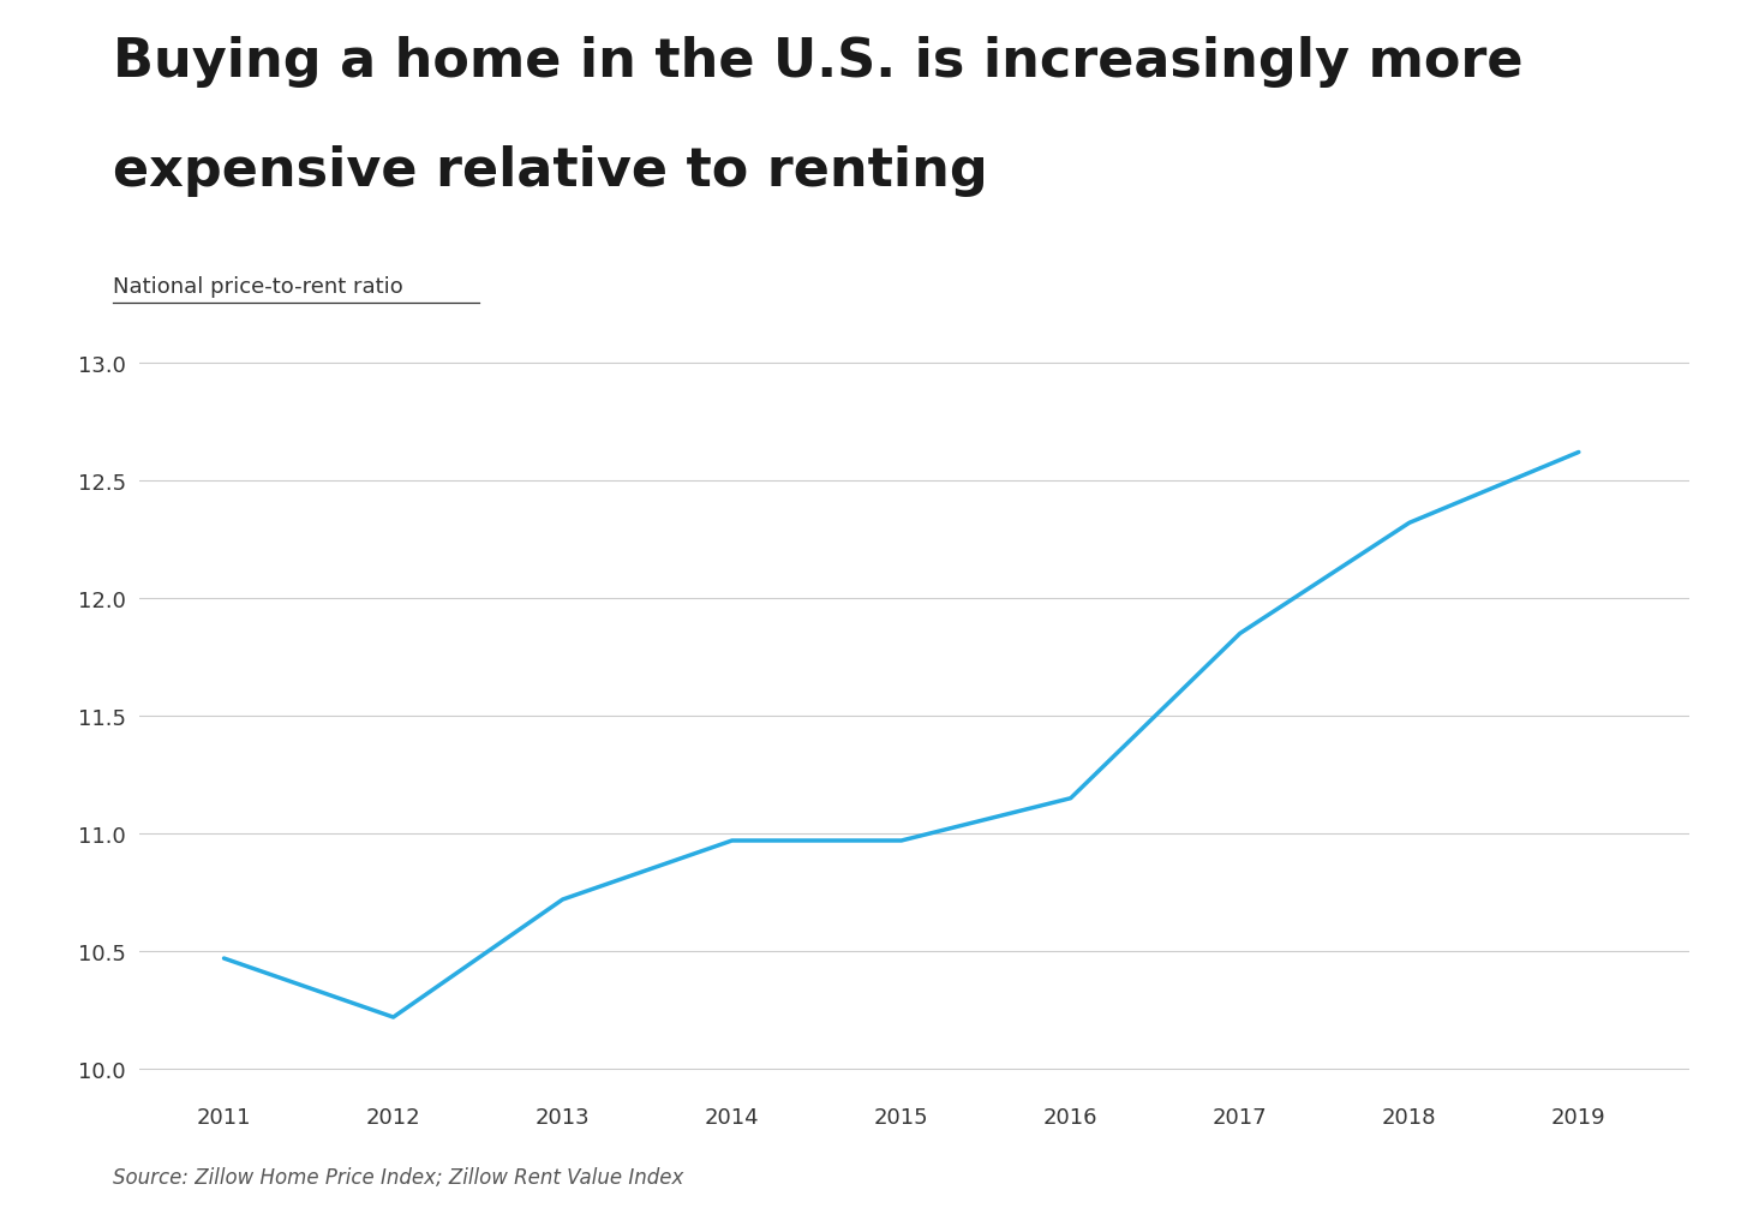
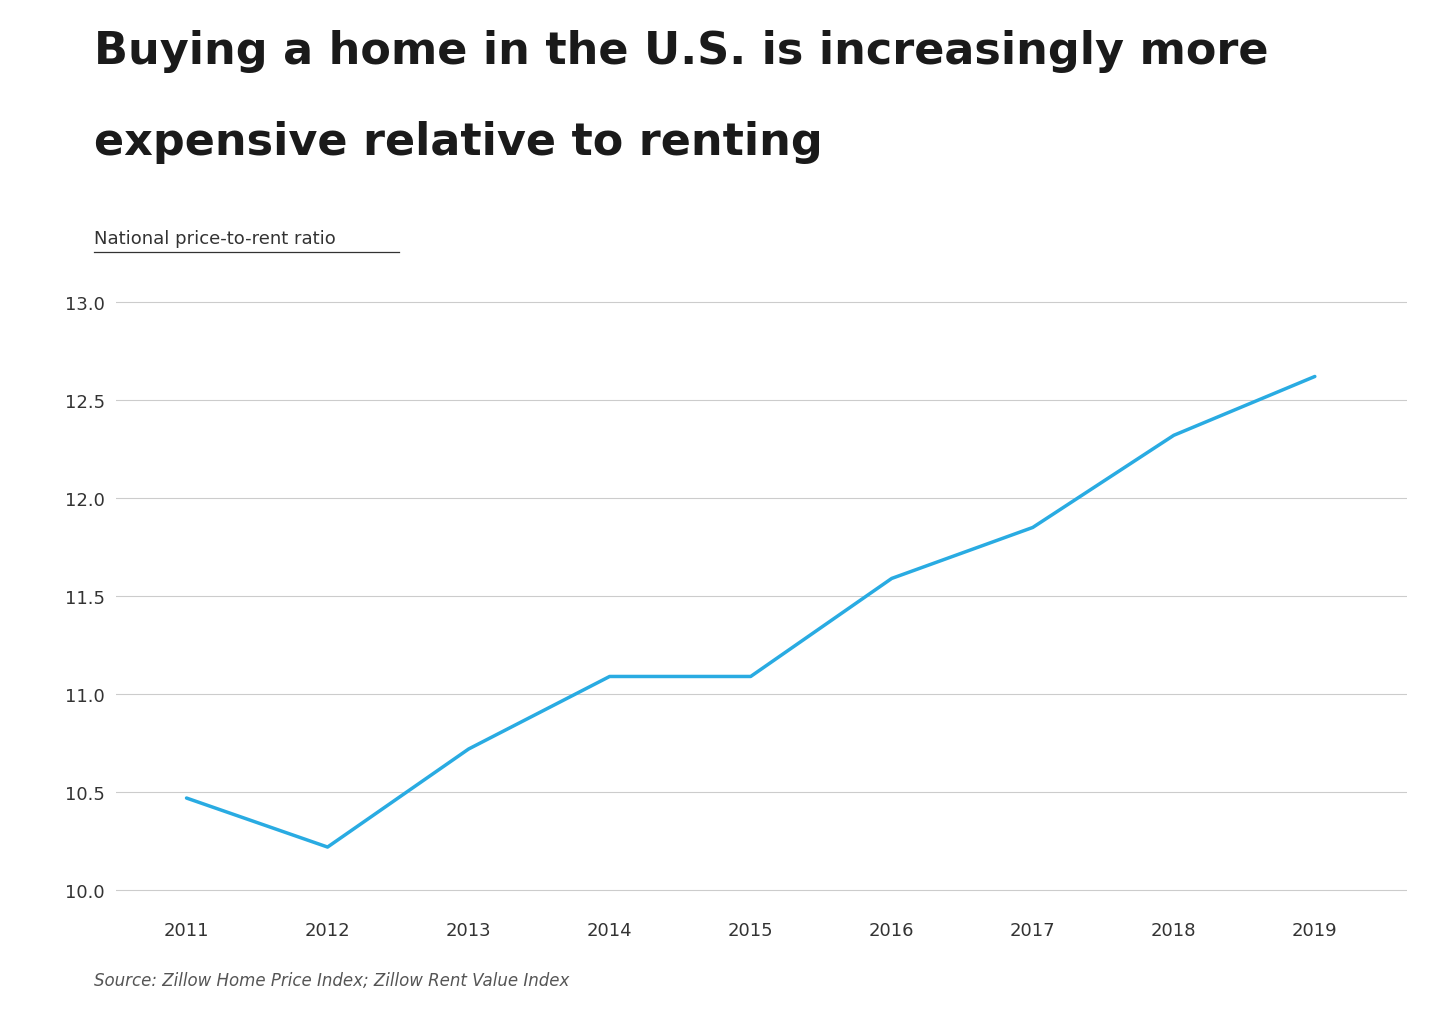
2014: 10.97 -> 11.09
2015: 10.97 -> 11.09
2016: 11.15 -> 11.59
